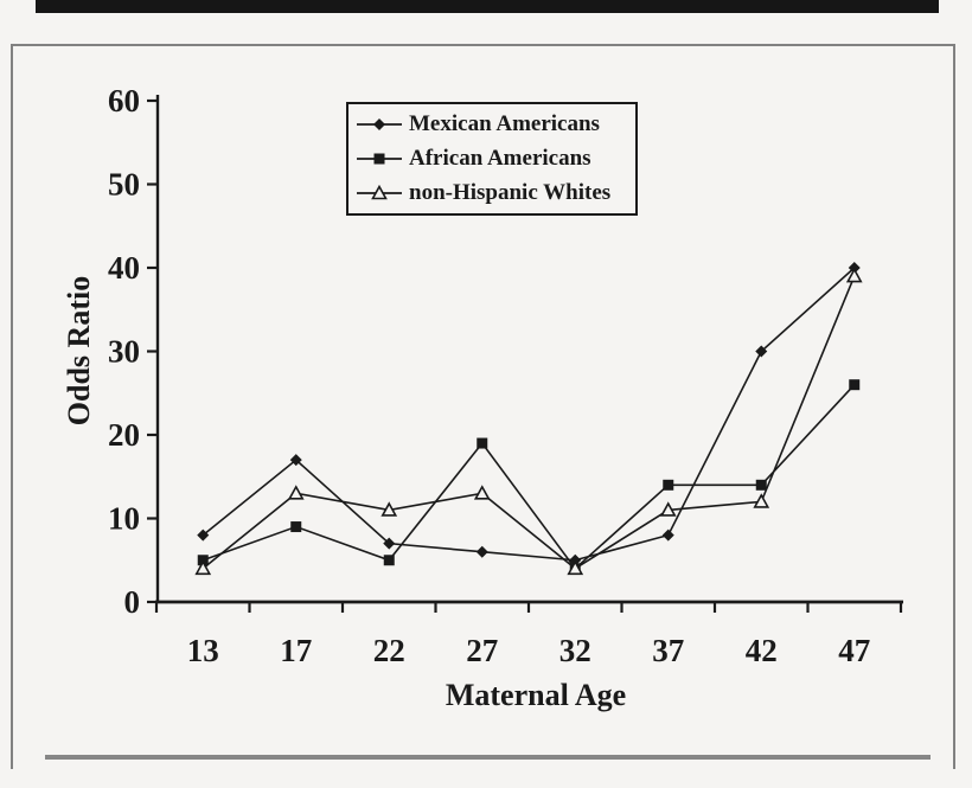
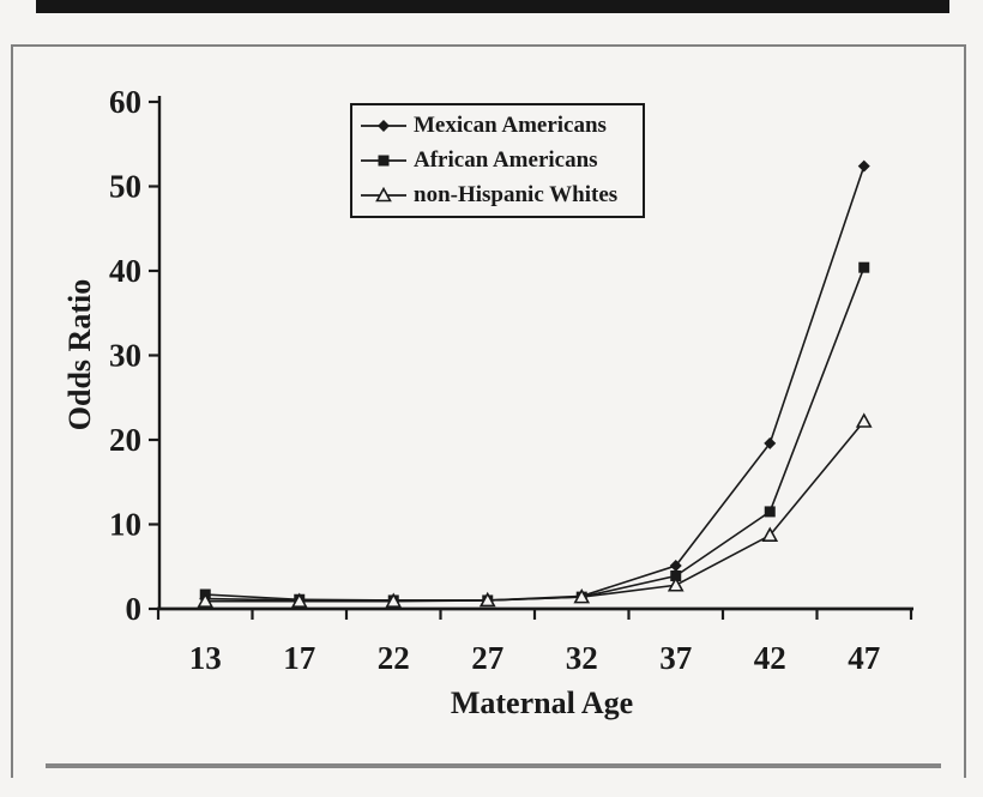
Mexican Americans/13: 8 -> 1
African Americans/13: 5 -> 2
non-Hispanic Whites/13: 4 -> 1
Mexican Americans/17: 17 -> 1
African Americans/17: 9 -> 1
non-Hispanic Whites/17: 13 -> 1
Mexican Americans/22: 7 -> 1
African Americans/22: 5 -> 1
non-Hispanic Whites/22: 11 -> 1
Mexican Americans/27: 6 -> 1
African Americans/27: 19 -> 1
non-Hispanic Whites/27: 13 -> 1
Mexican Americans/32: 5 -> 2
African Americans/32: 4 -> 1
non-Hispanic Whites/32: 4 -> 1
Mexican Americans/37: 8 -> 5
African Americans/37: 14 -> 4
non-Hispanic Whites/37: 11 -> 3
Mexican Americans/42: 30 -> 20
African Americans/42: 14 -> 12
non-Hispanic Whites/42: 12 -> 9
Mexican Americans/47: 40 -> 52
African Americans/47: 26 -> 40
non-Hispanic Whites/47: 39 -> 22
